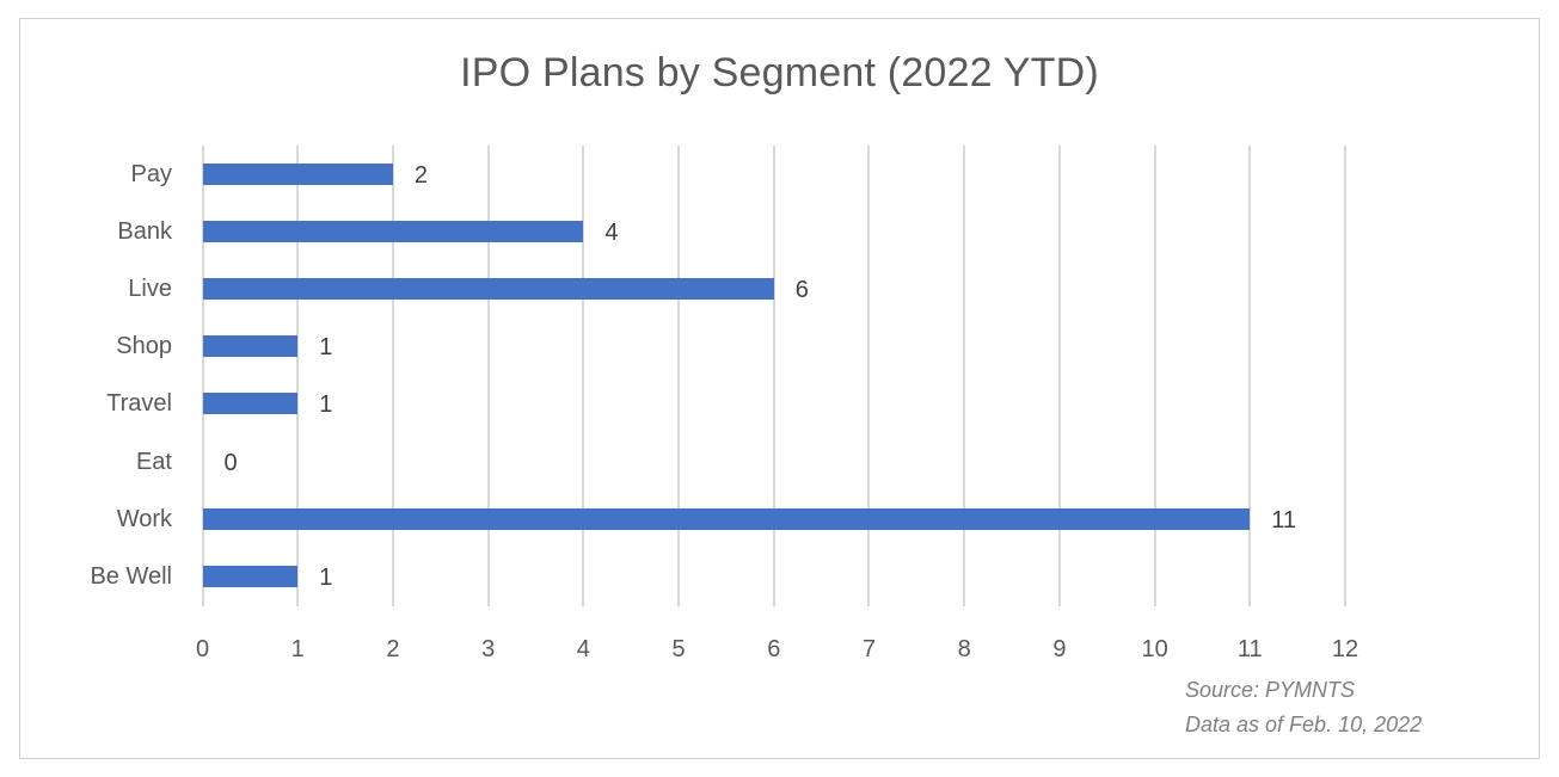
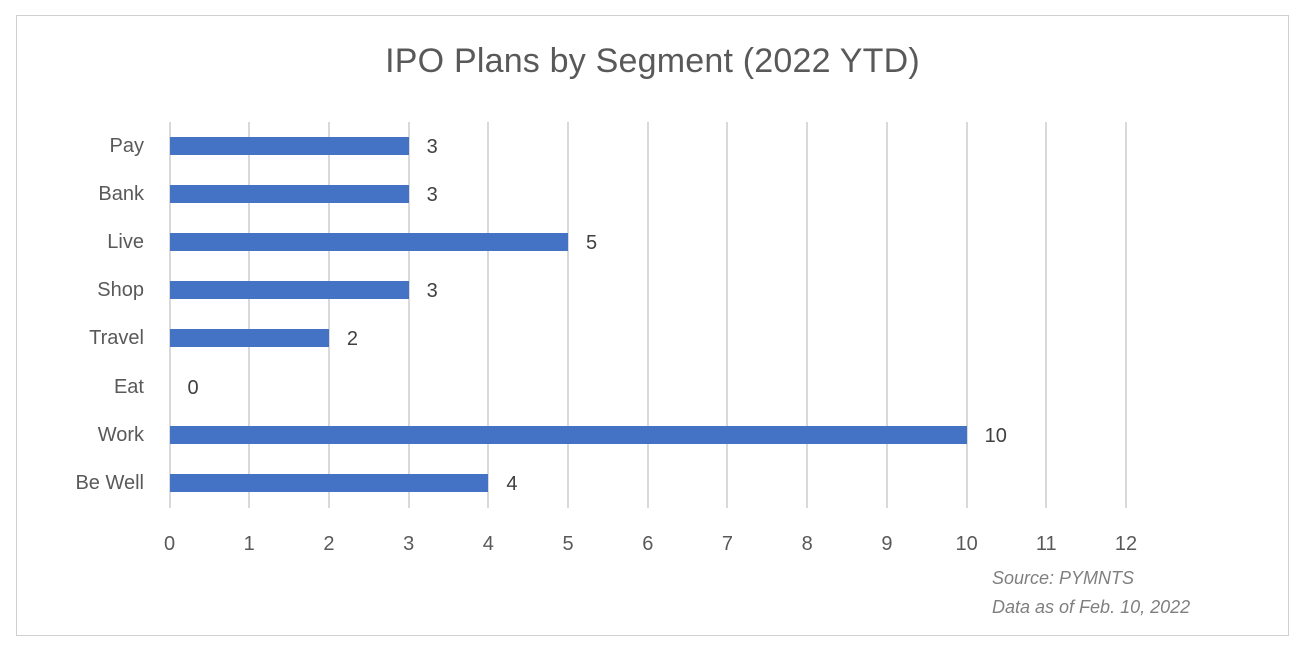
Pay: 2 -> 3
Bank: 4 -> 3
Live: 6 -> 5
Shop: 1 -> 3
Travel: 1 -> 2
Work: 11 -> 10
Be Well: 1 -> 4
